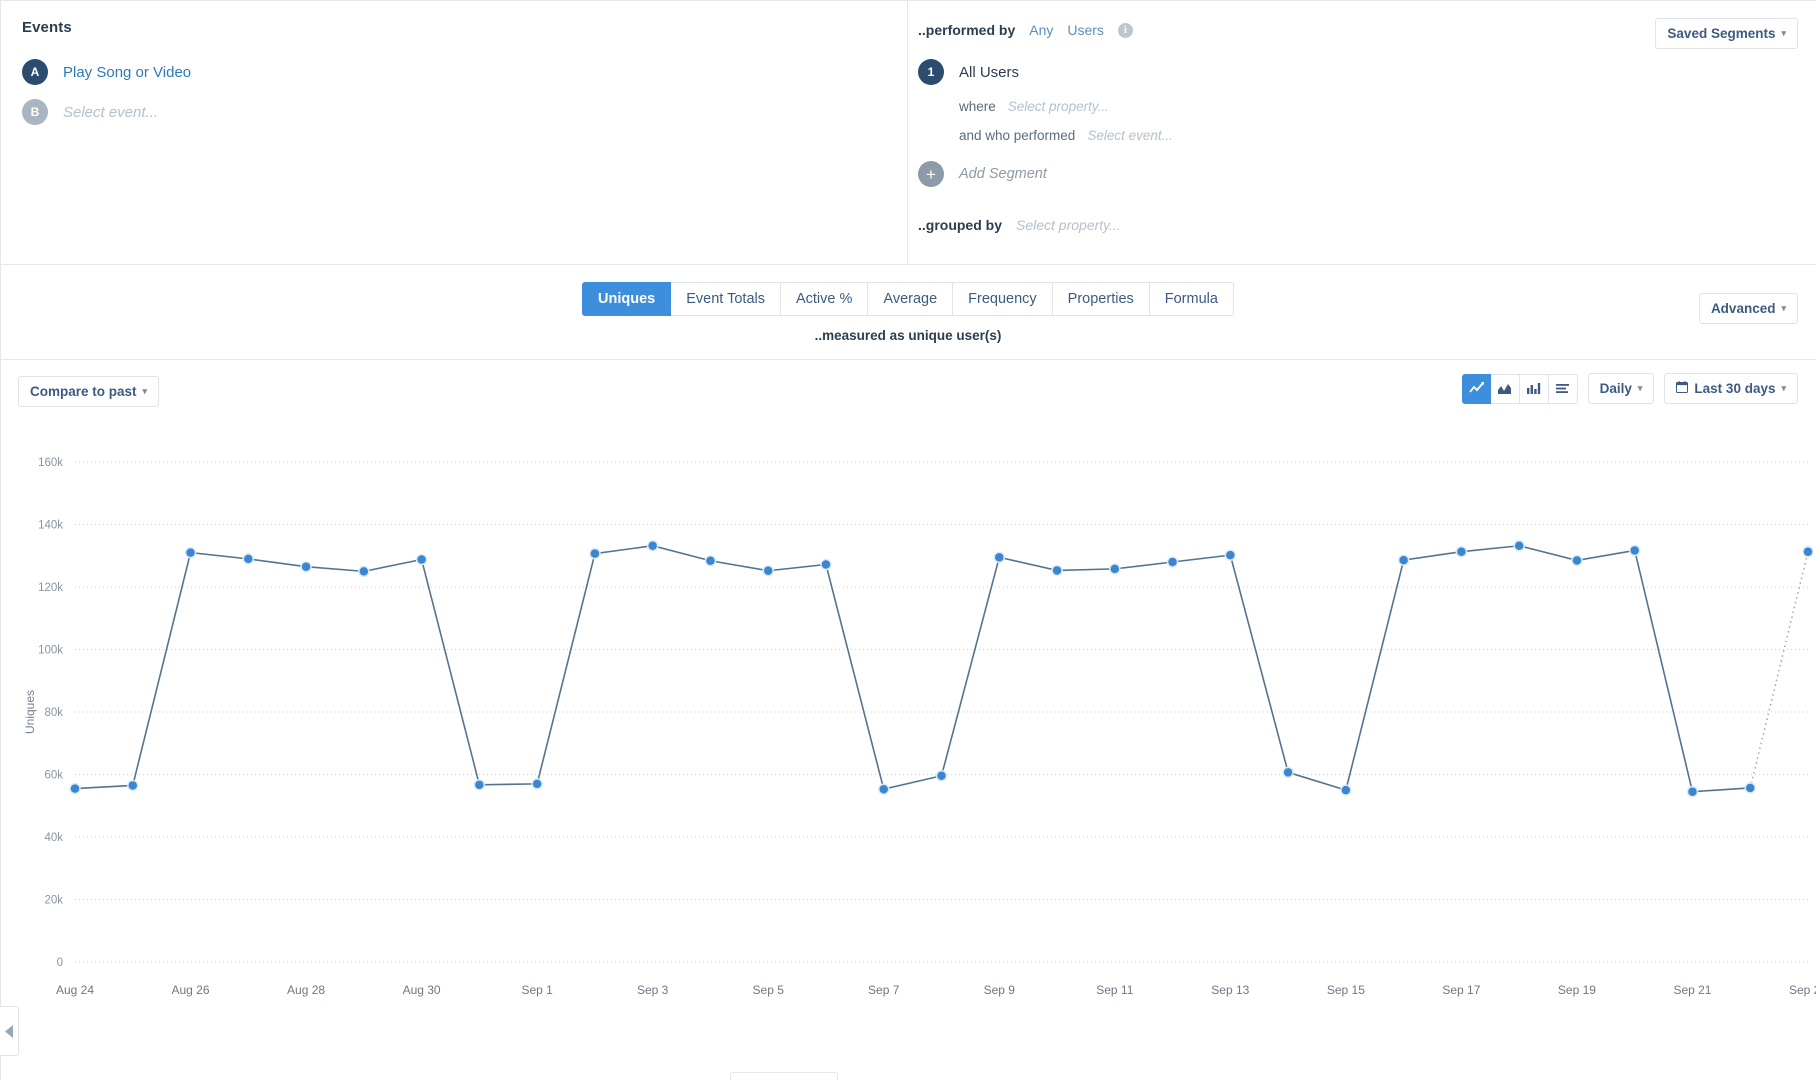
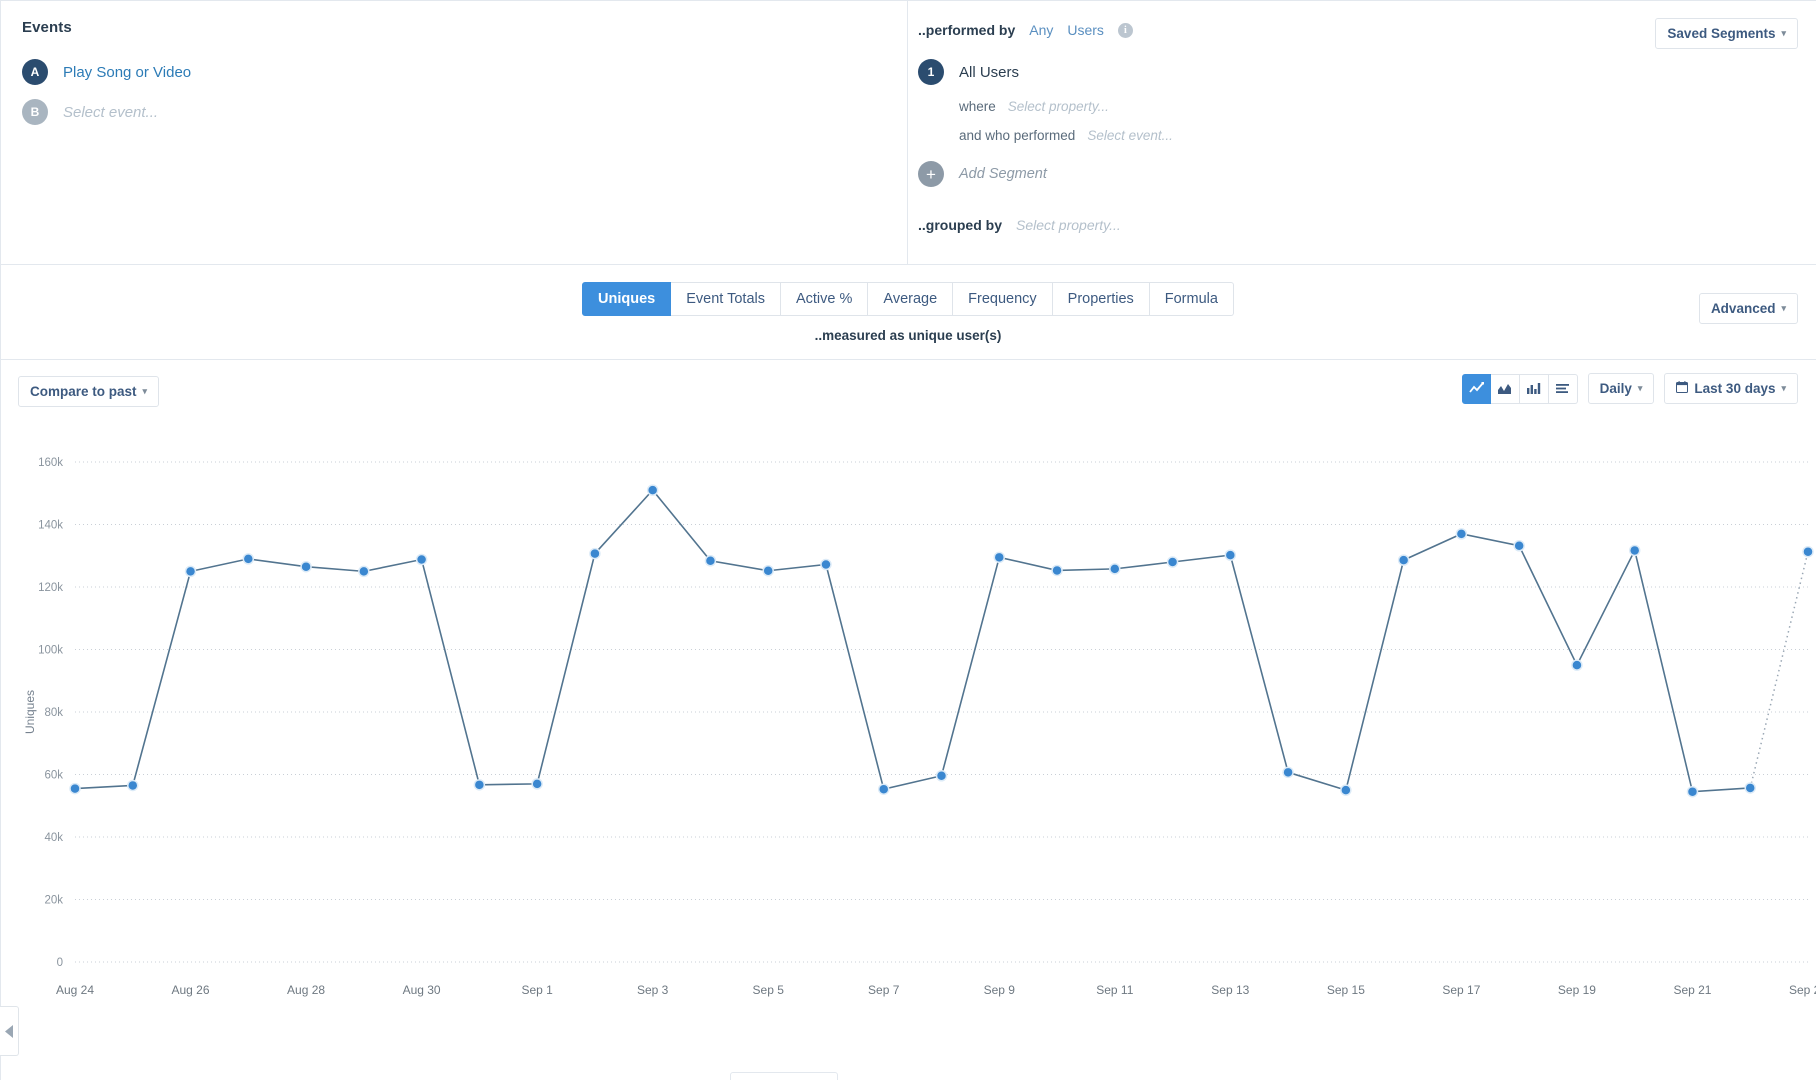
Aug 26: 131k -> 125k
Sep 3: 133k -> 151k
Sep 17: 131k -> 137k
Sep 19: 128k -> 95k
